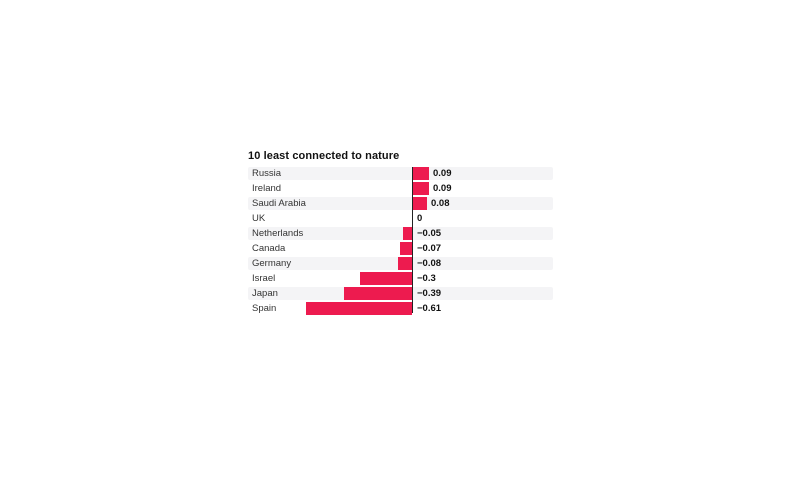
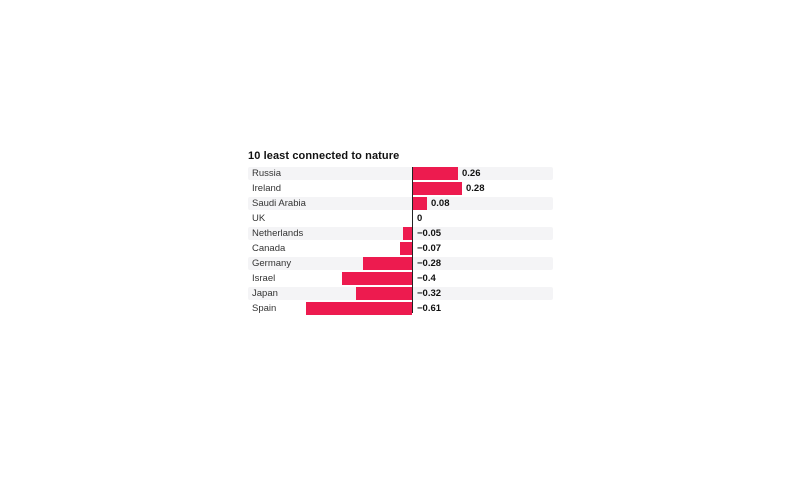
Russia: 0.09 -> 0.26
Ireland: 0.09 -> 0.28
Germany: −0.08 -> −0.28
Israel: −0.3 -> −0.4
Japan: −0.39 -> −0.32
